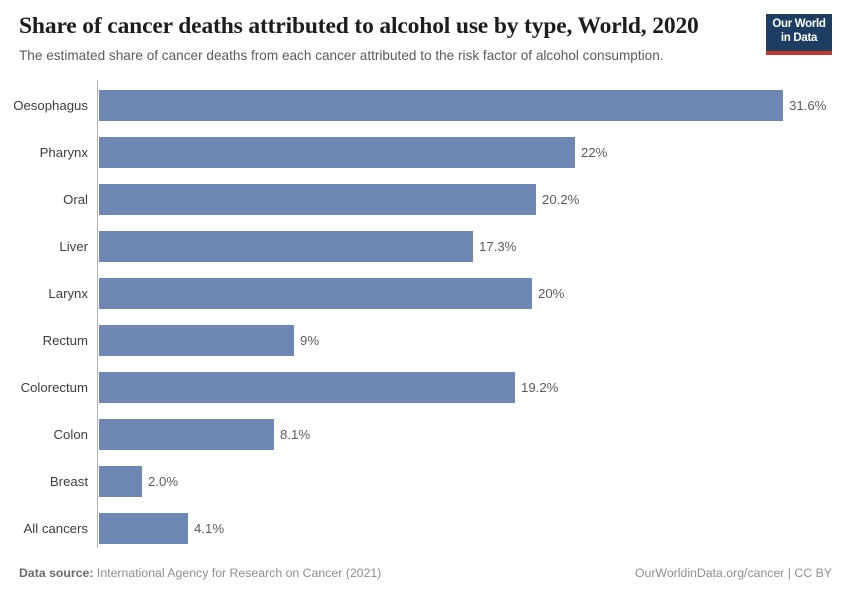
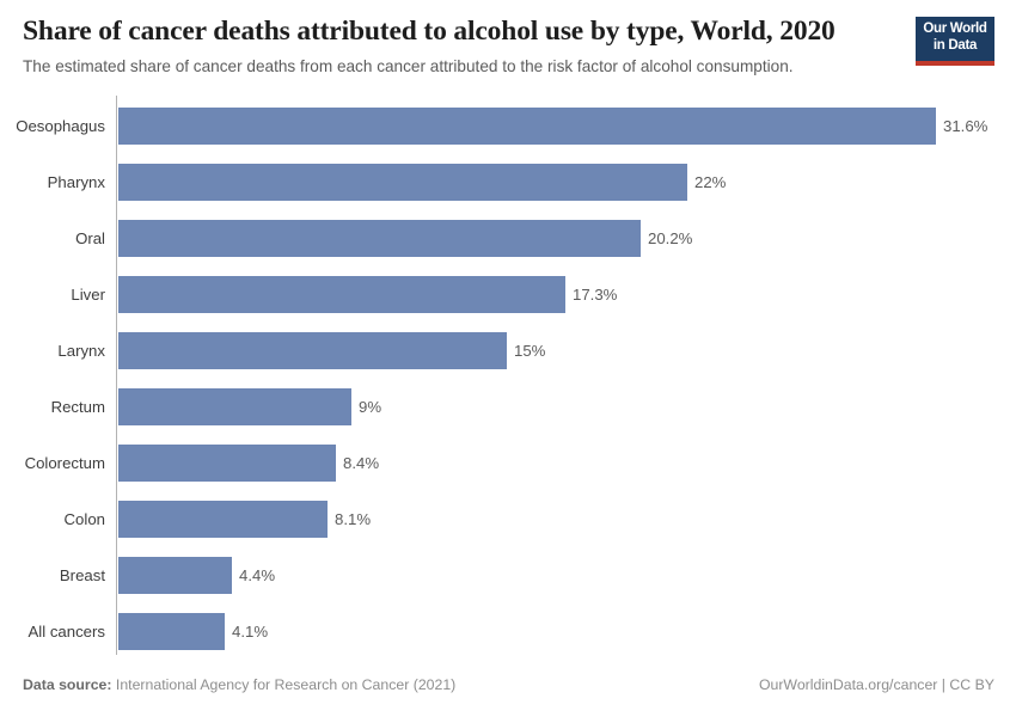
Larynx: 20% -> 15%
Colorectum: 19.2% -> 8.4%
Breast: 2.0% -> 4.4%
